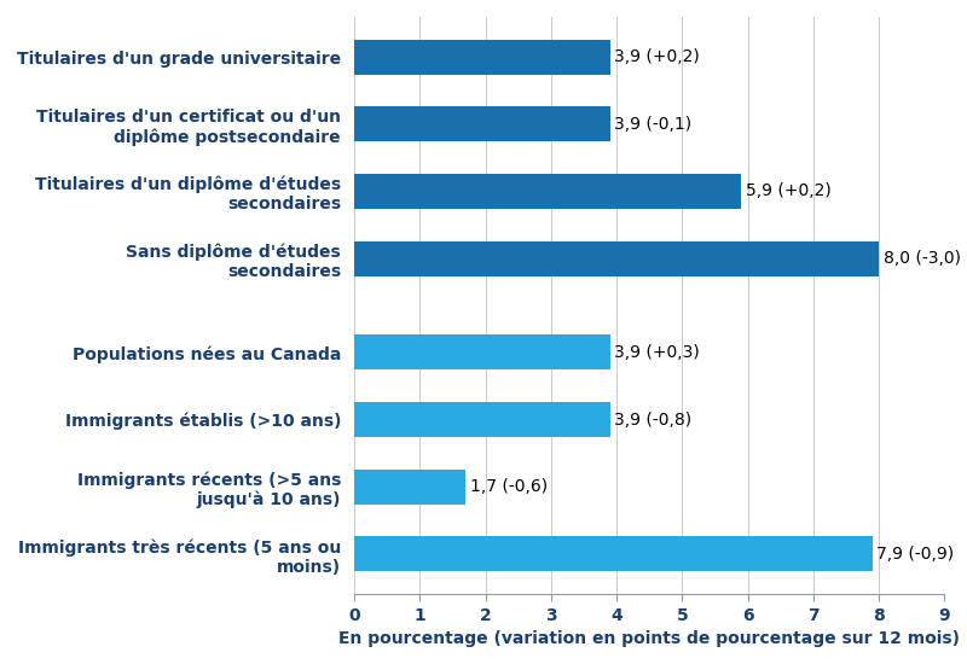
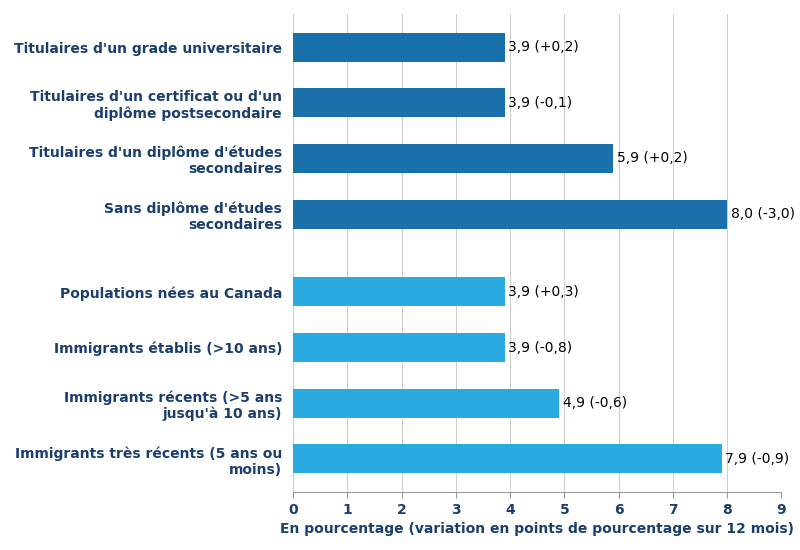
Immigrants récents (>5 ans jusqu'à 10 ans): 1,7 -> 4,9
